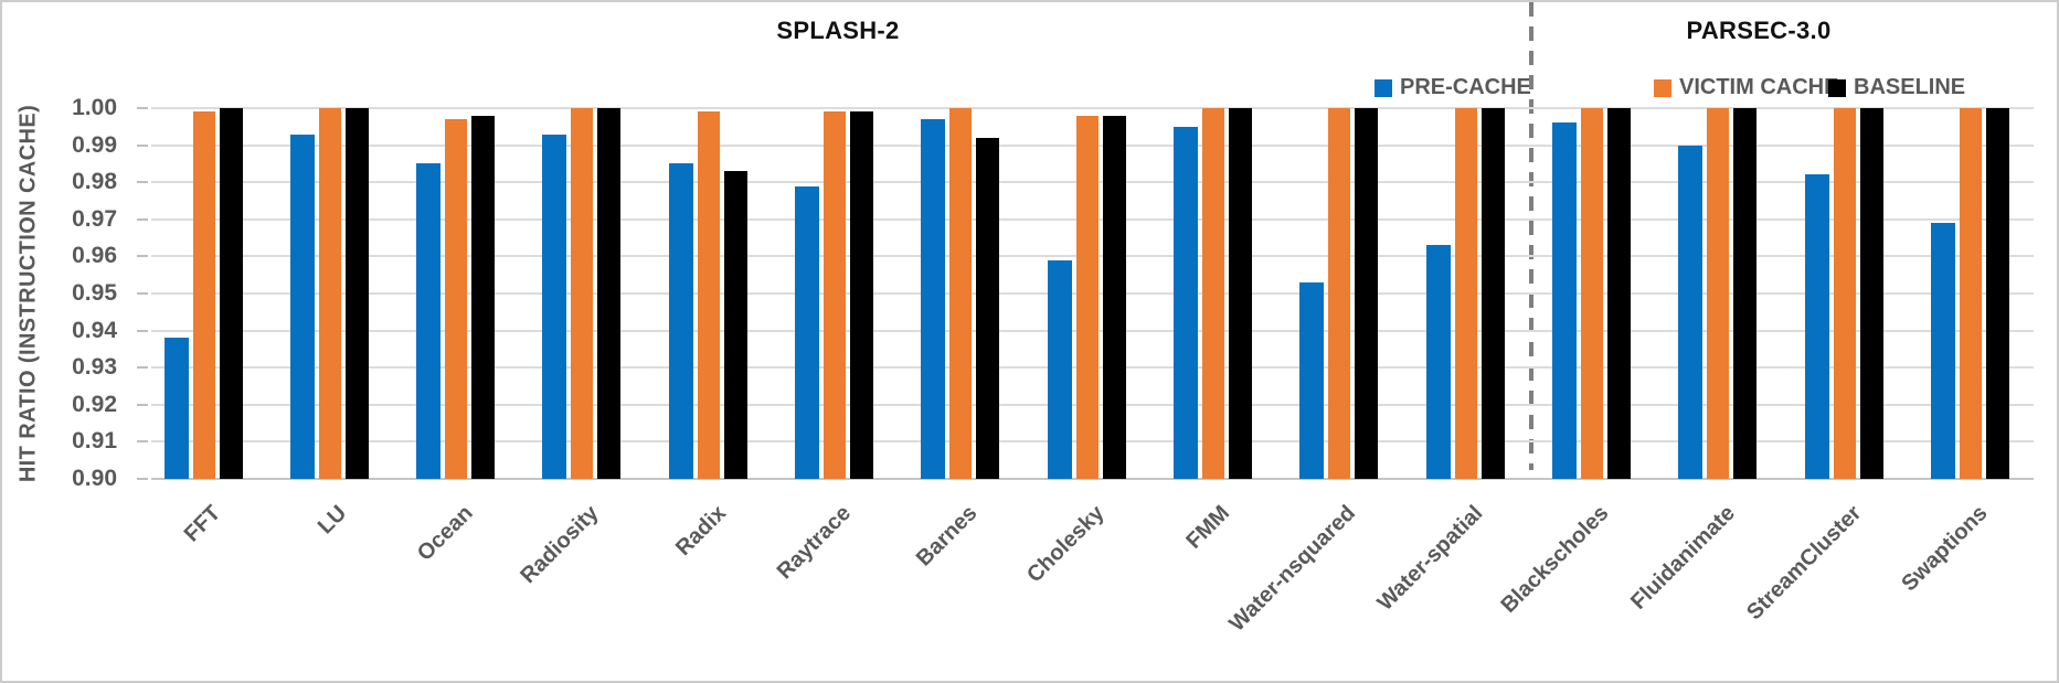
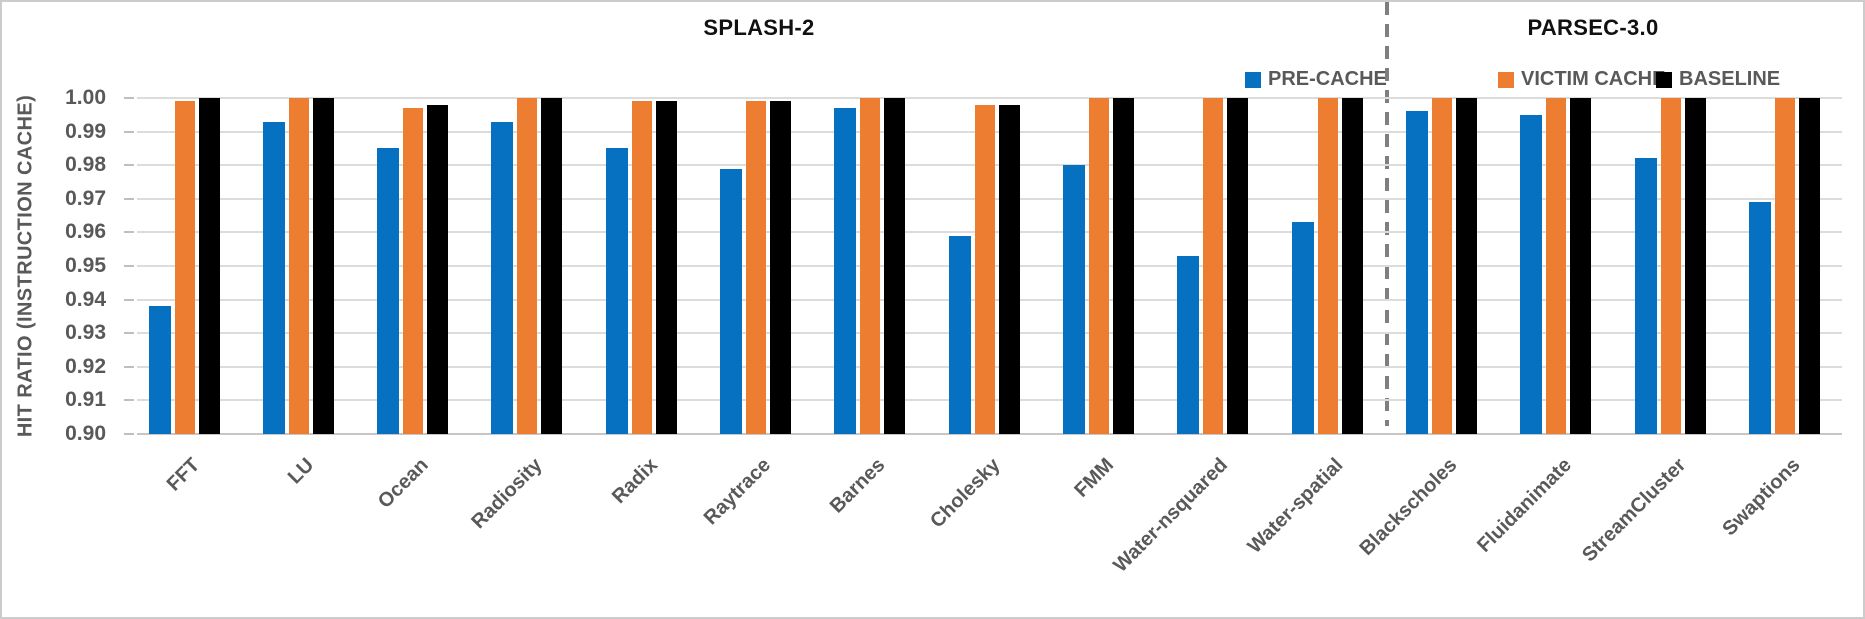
BASELINE/Radix: 0.983 -> 0.999
BASELINE/Barnes: 0.992 -> 1.000
PRE-CACHE/FMM: 0.995 -> 0.980
PRE-CACHE/Fluidanimate: 0.990 -> 0.995
